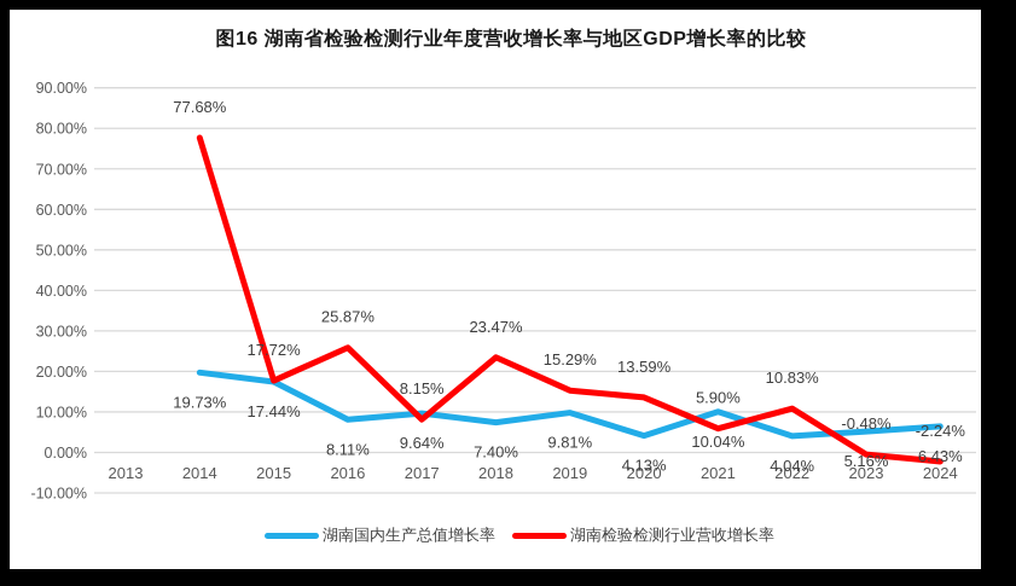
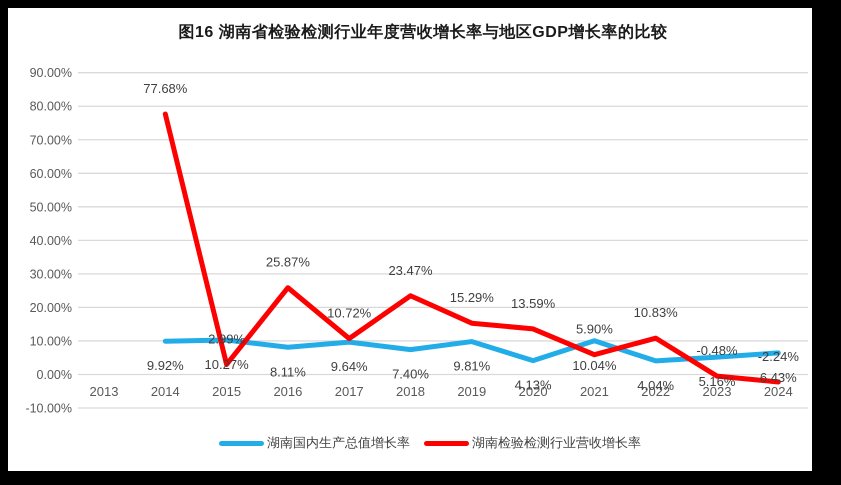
湖南国内生产总值增长率/2014: 19.73% -> 9.92%
湖南国内生产总值增长率/2015: 17.44% -> 10.27%
湖南检验检测行业营收增长率/2015: 17.72% -> 2.99%
湖南检验检测行业营收增长率/2017: 8.15% -> 10.72%
